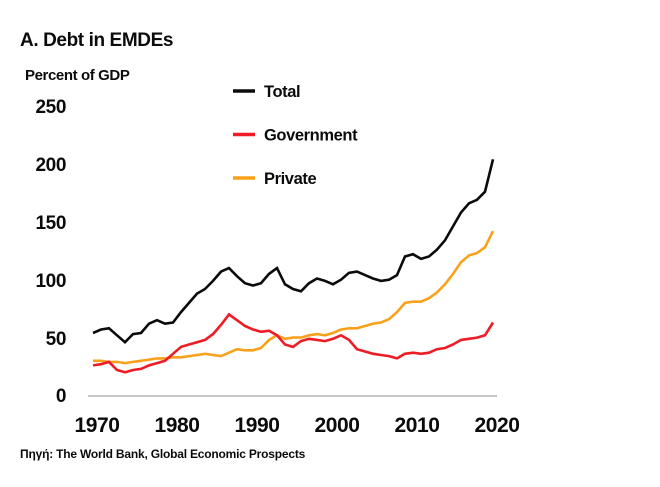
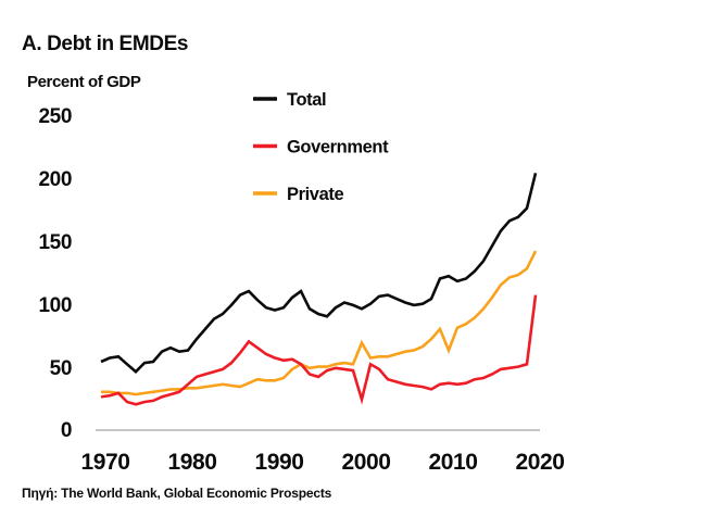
Government/2000: 49 -> 24
Private/2000: 54 -> 69
Private/2010: 81 -> 63
Government/2020: 63 -> 107
